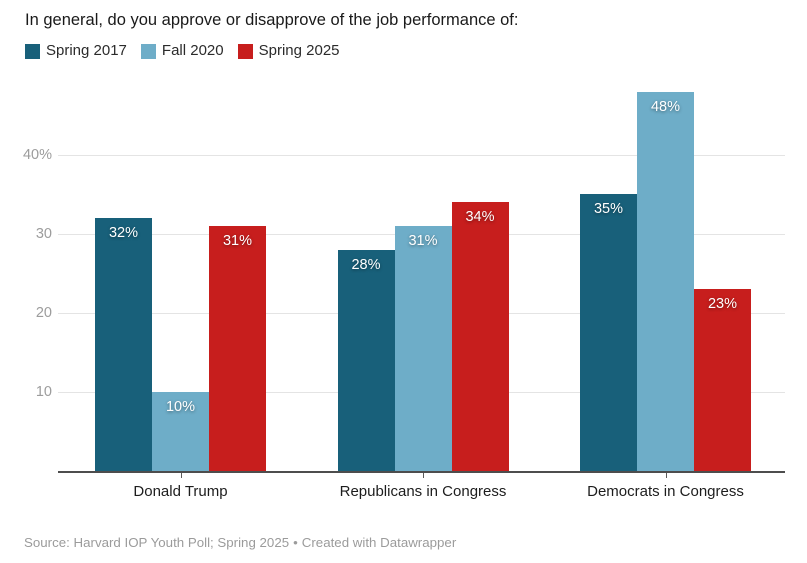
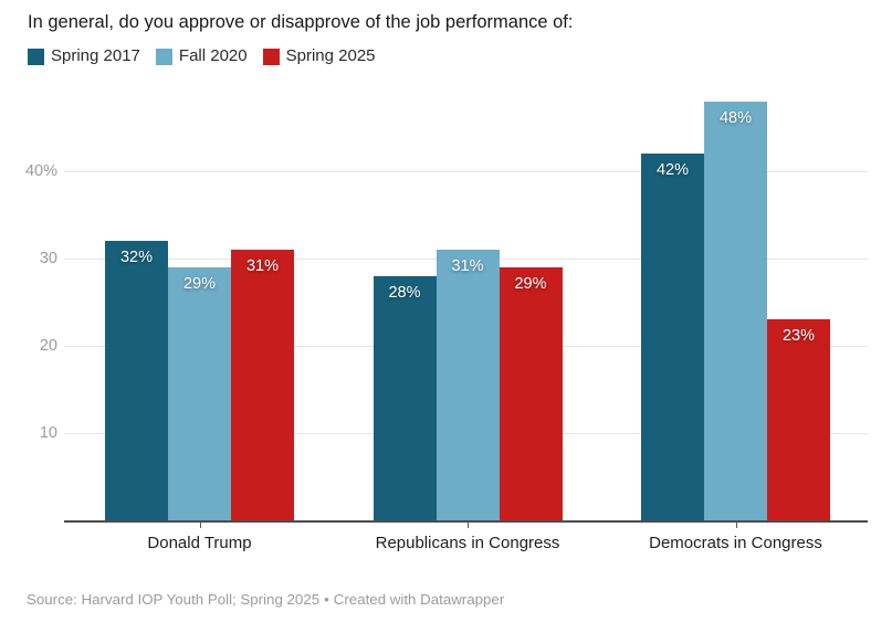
Fall 2020/Donald Trump: 10% -> 29%
Spring 2025/Republicans in Congress: 34% -> 29%
Spring 2017/Democrats in Congress: 35% -> 42%
